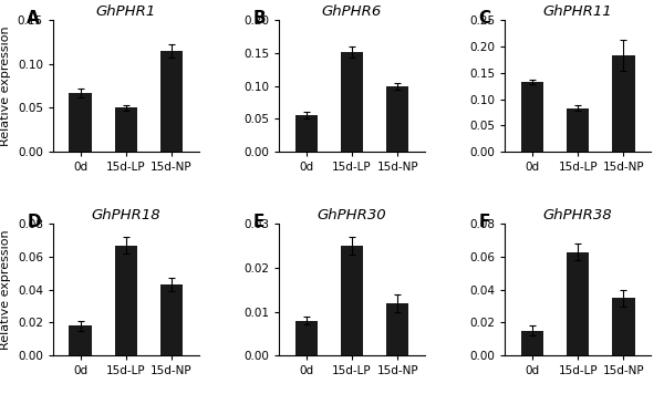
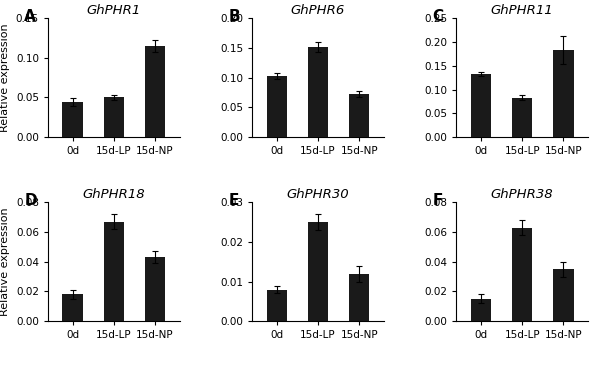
GhPHR1/0d: 0.067 -> 0.044
GhPHR6/0d: 0.055 -> 0.102
GhPHR6/15d-NP: 0.100 -> 0.072
